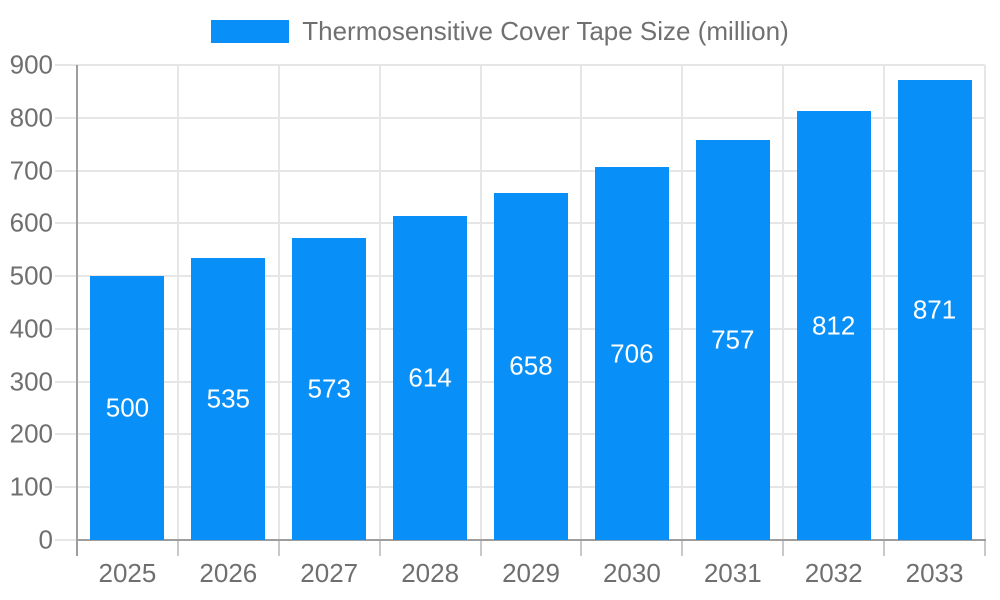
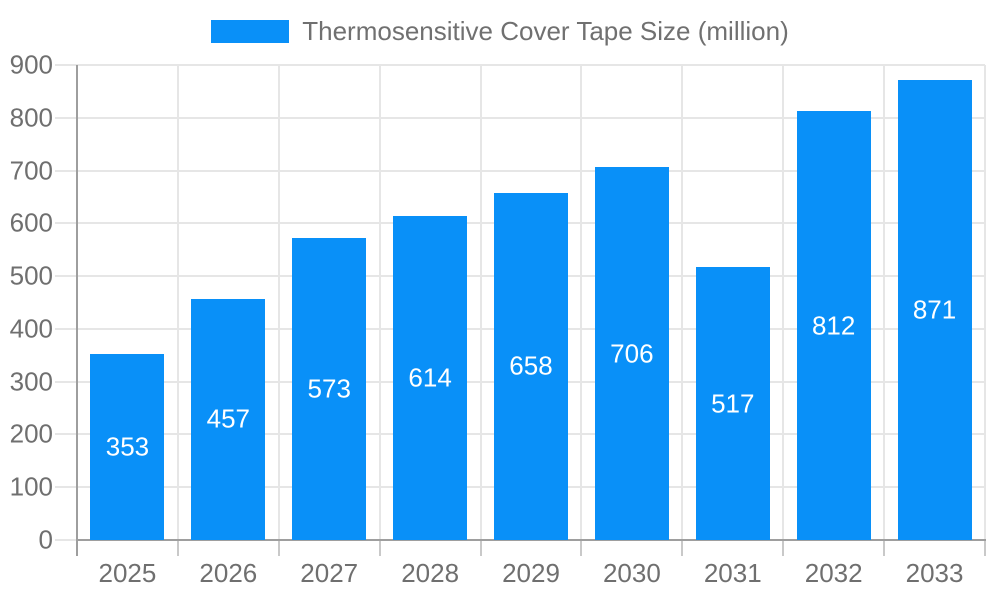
2025: 500 -> 353
2026: 535 -> 457
2031: 757 -> 517
